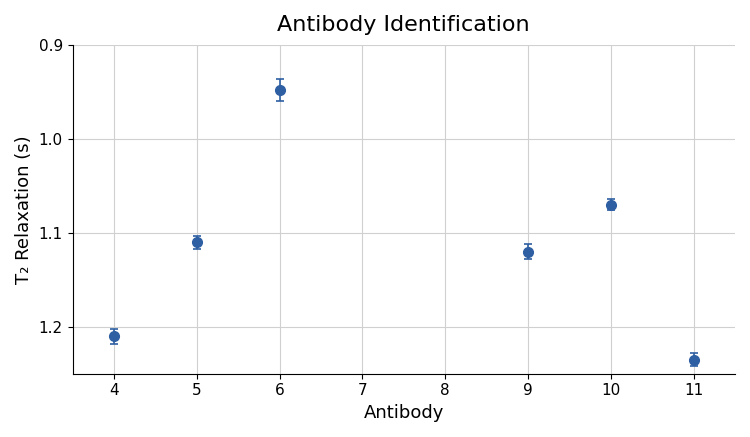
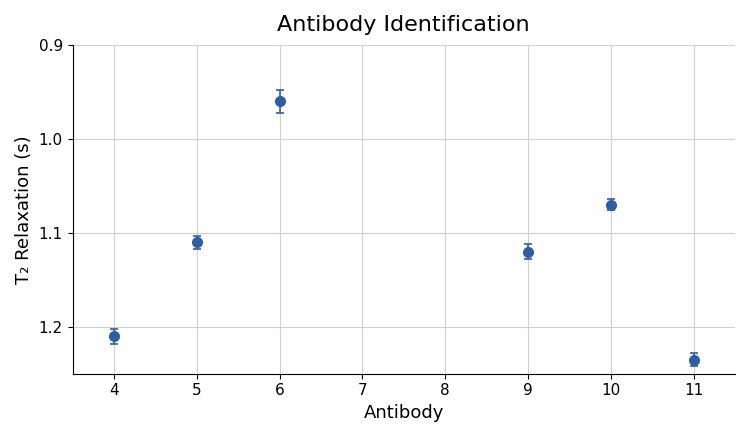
6: 0.948 -> 0.960
